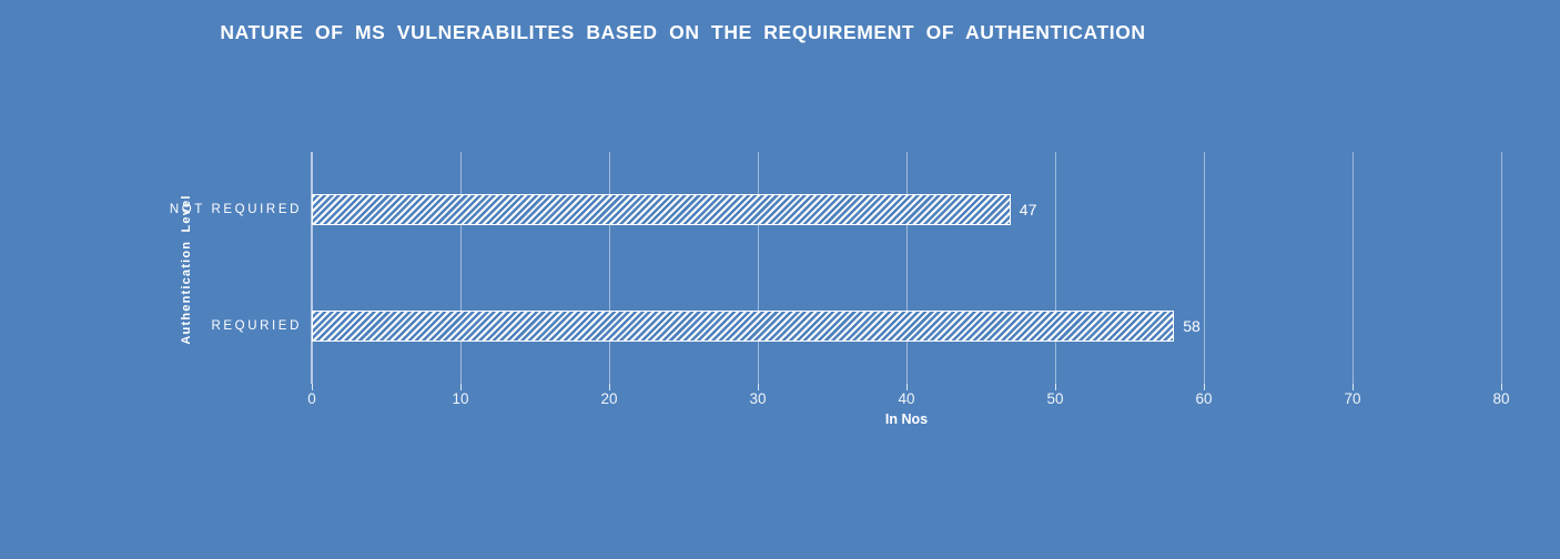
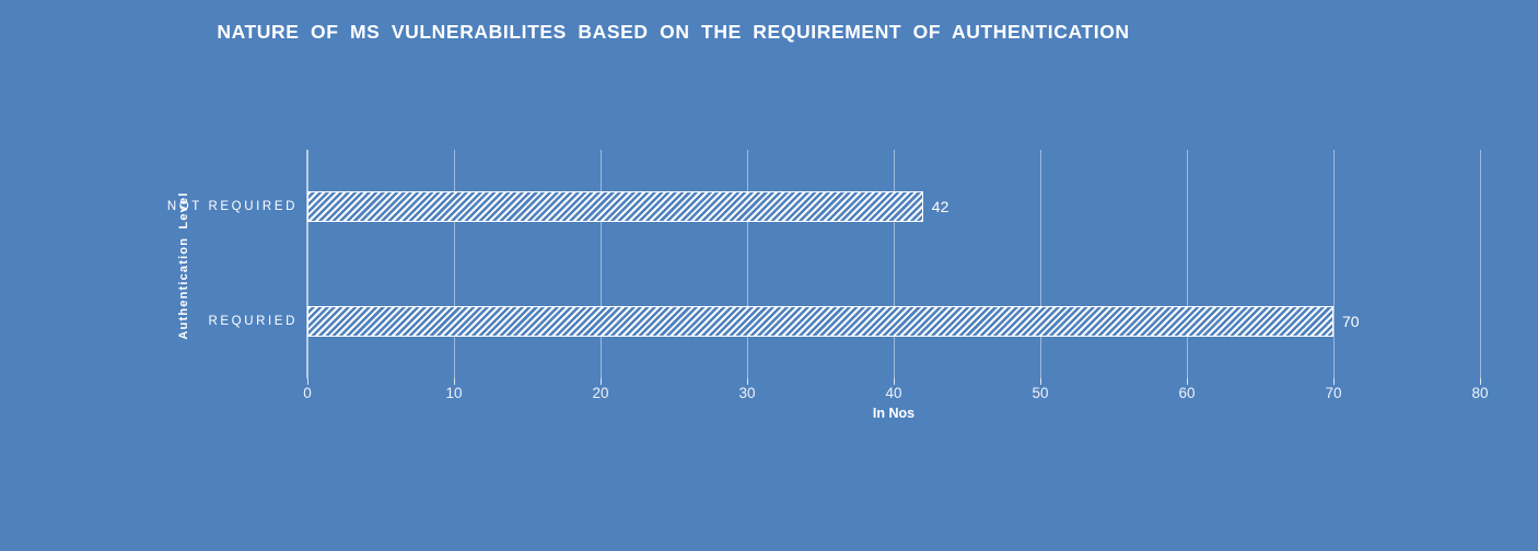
NOT REQUIRED: 47 -> 42
REQURIED: 58 -> 70
